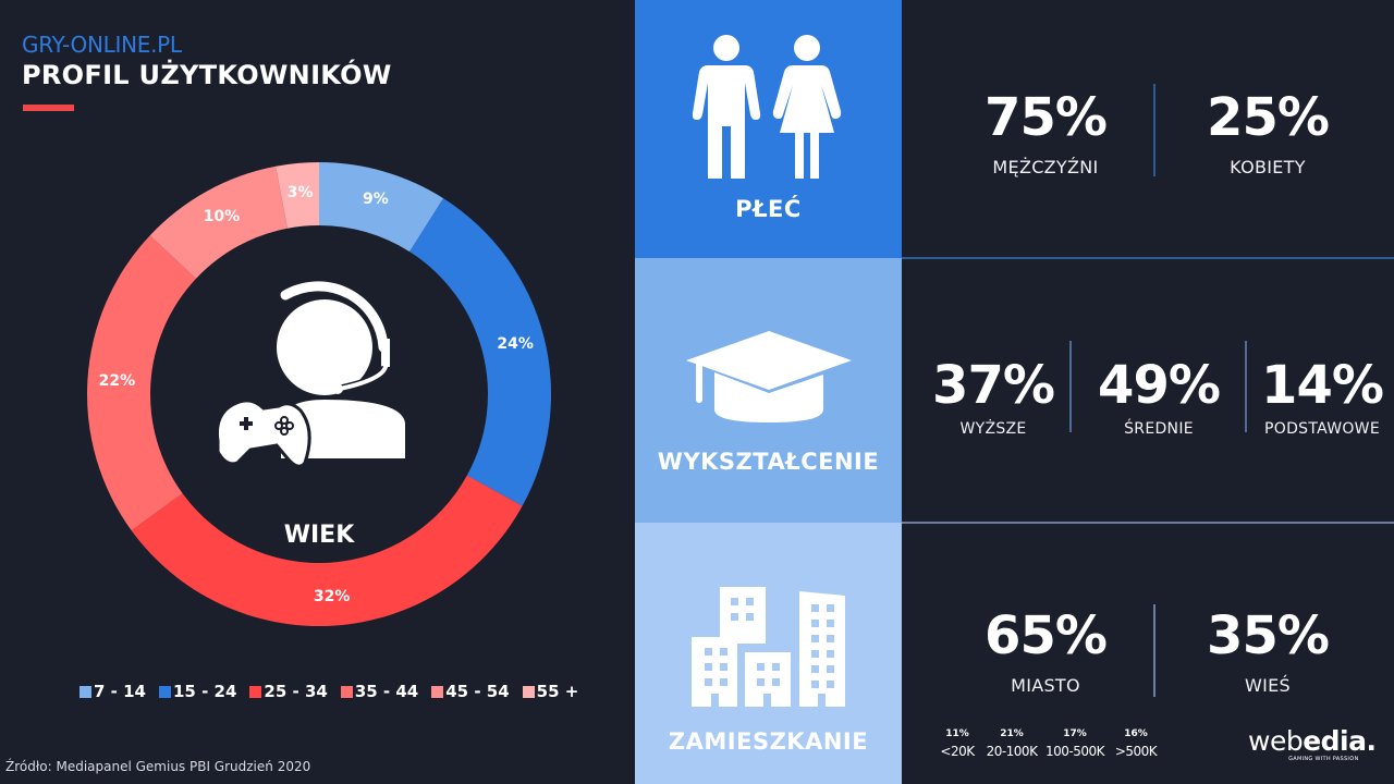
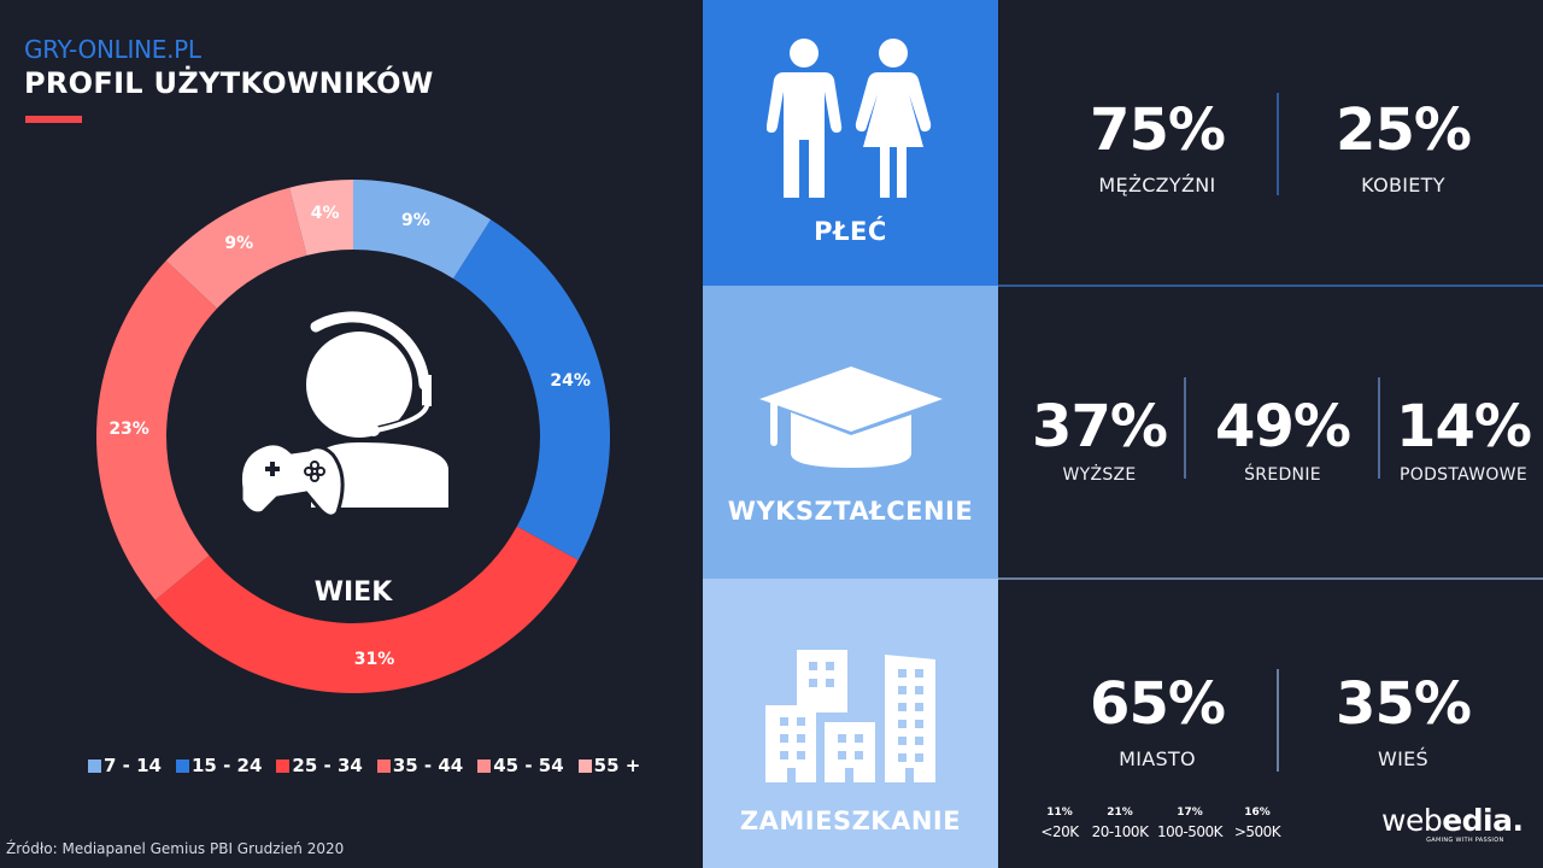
WIEK/25 - 34: 32% -> 31%
WIEK/35 - 44: 22% -> 23%
WIEK/45 - 54: 10% -> 9%
WIEK/55 +: 3% -> 4%
